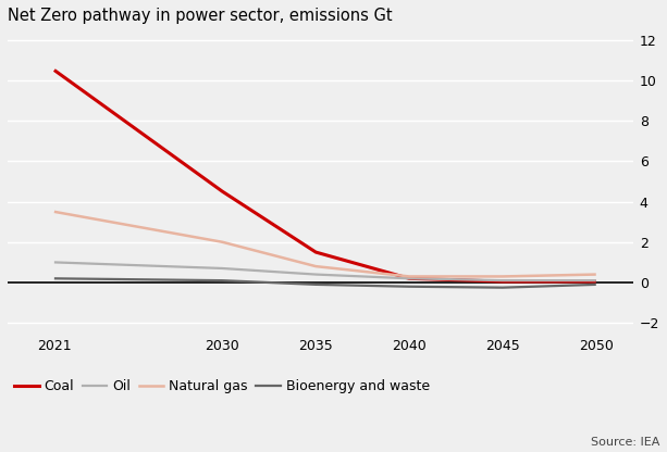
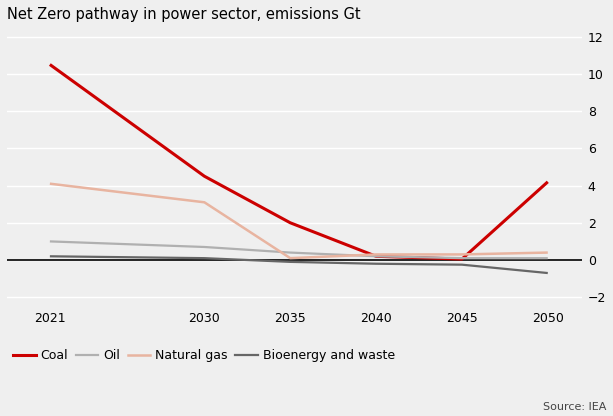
Natural gas/2021: 3.5 -> 4.1
Natural gas/2030: 2.0 -> 3.1
Coal/2035: 1.5 -> 2.0
Natural gas/2035: 0.8 -> 0.1
Coal/2050: 0.1 -> 4.2
Bioenergy and waste/2050: -0.1 -> -0.7
